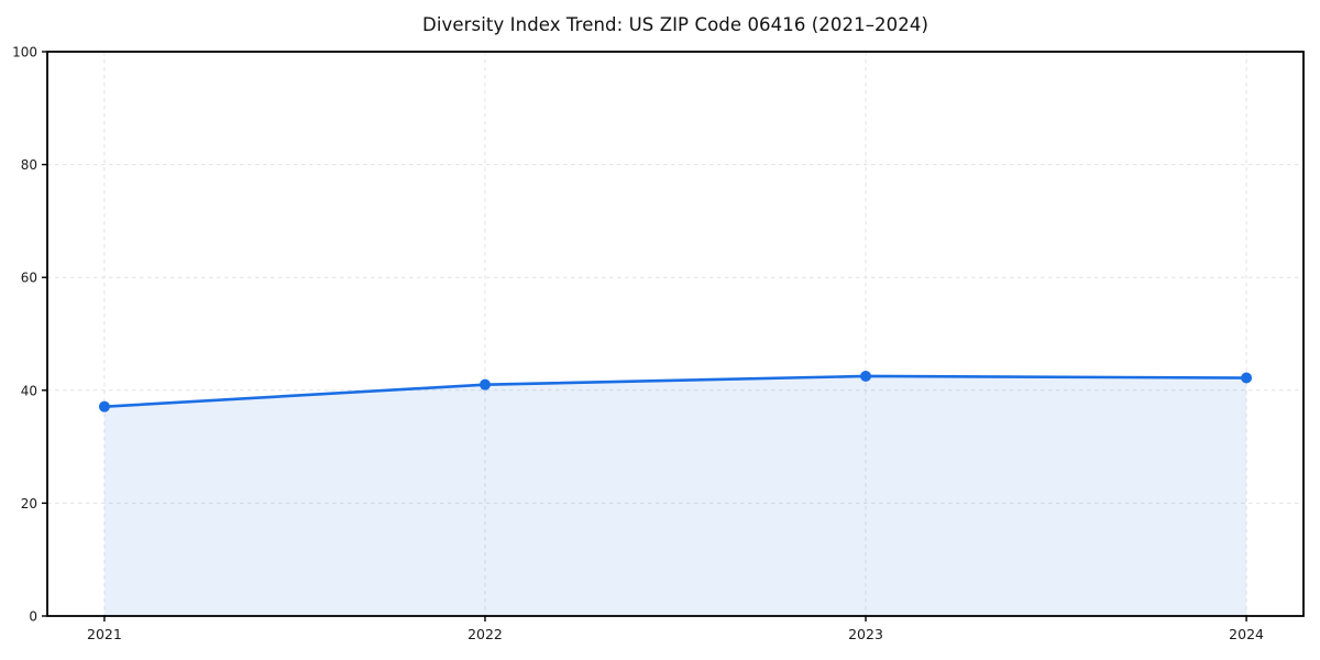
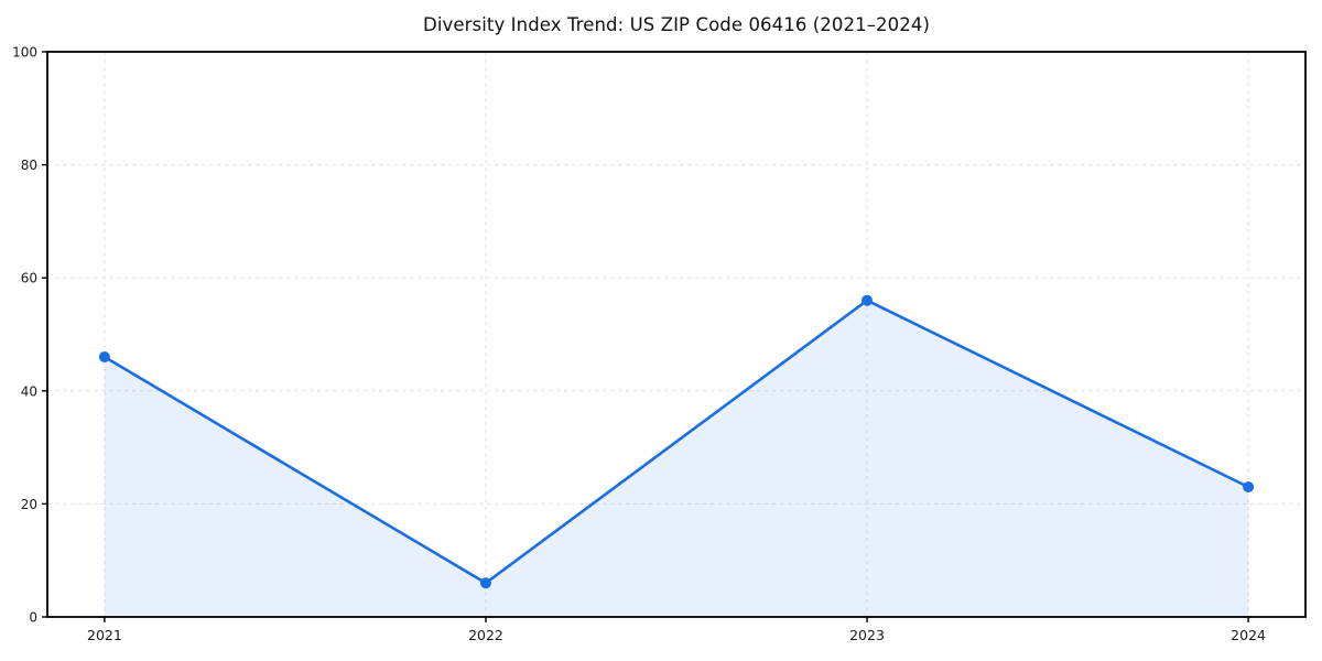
2021: 37 -> 46
2022: 41 -> 6
2023: 42 -> 56
2024: 42 -> 23
